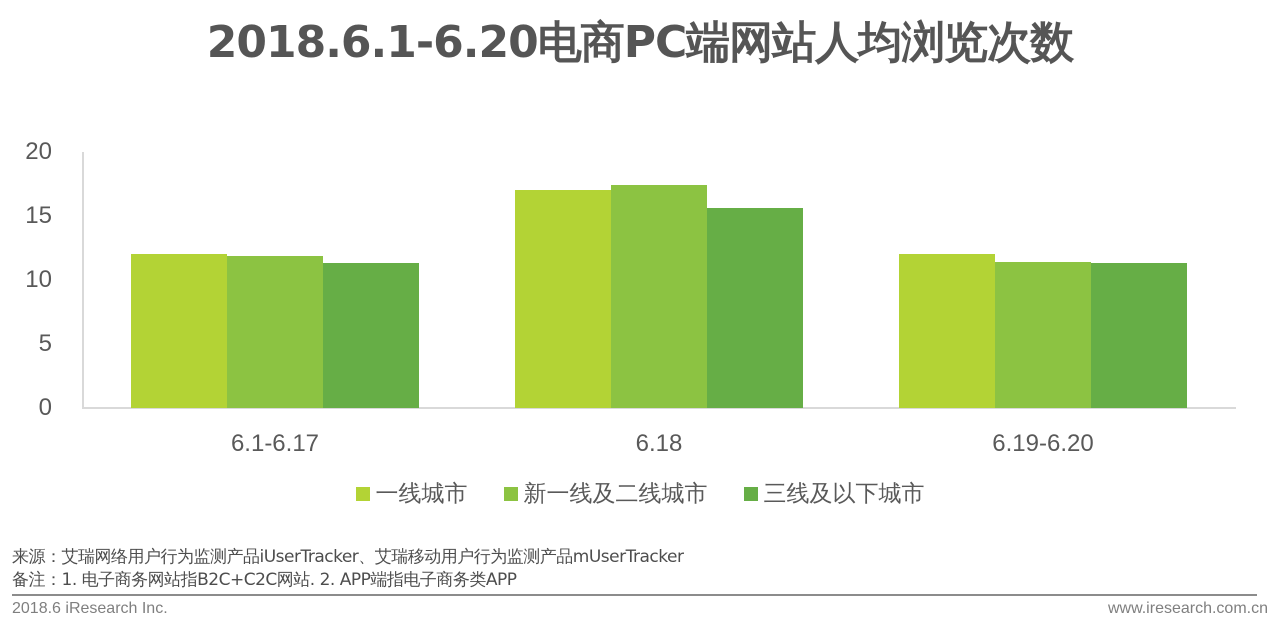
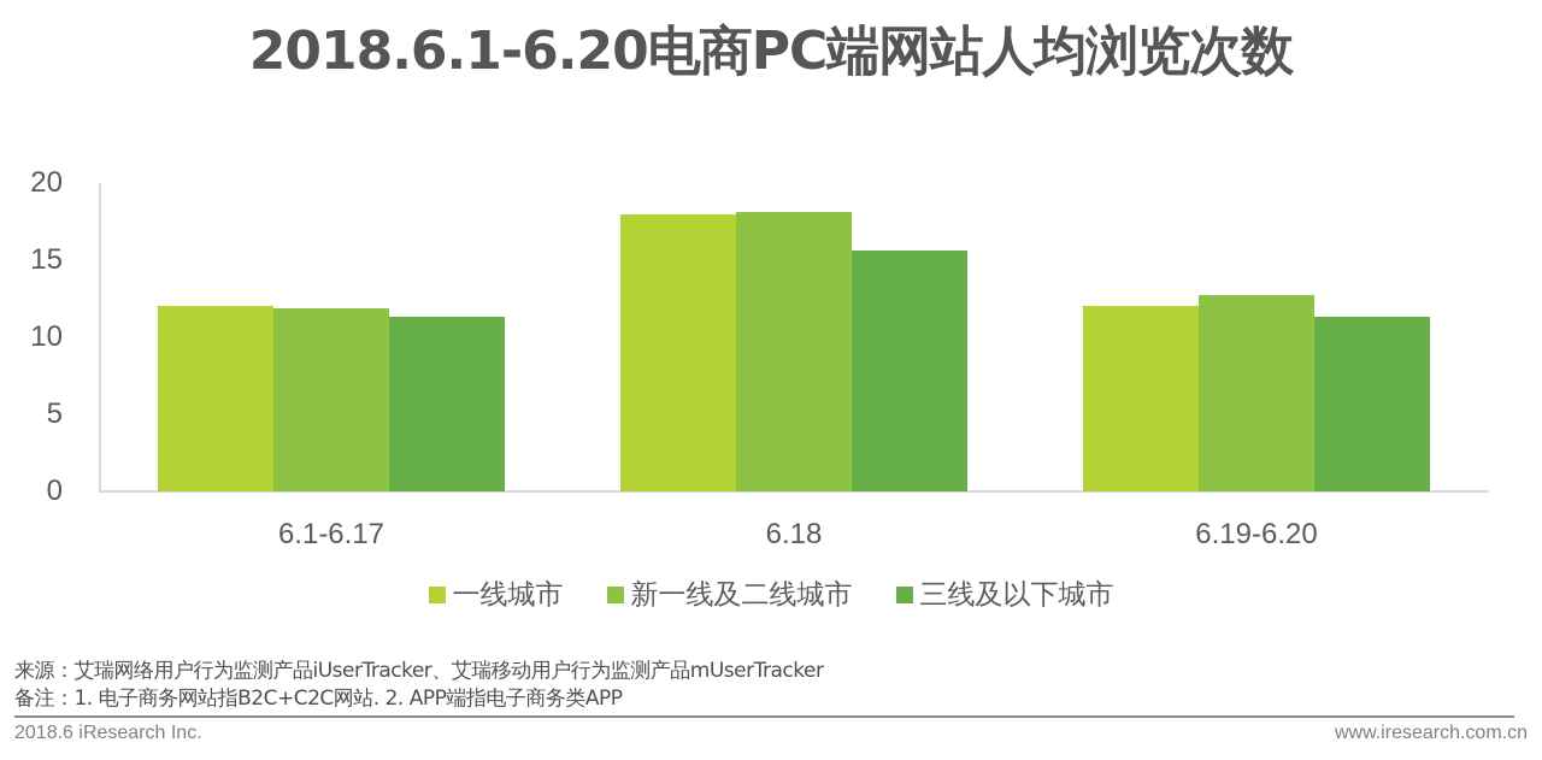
一线城市/6.18: 17 -> 18
新一线及二线城市/6.18: 17.4 -> 18.1
新一线及二线城市/6.19-6.20: 11.4 -> 12.7
